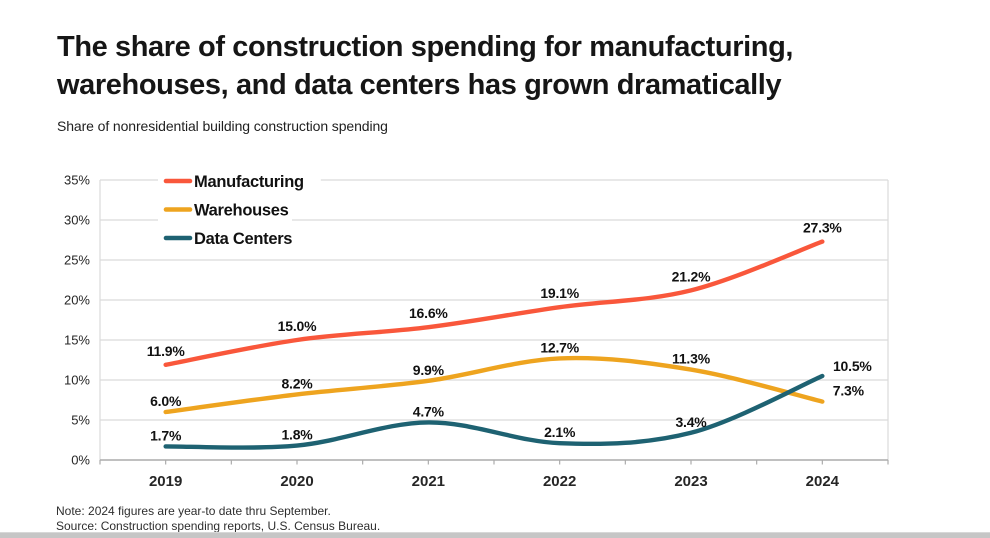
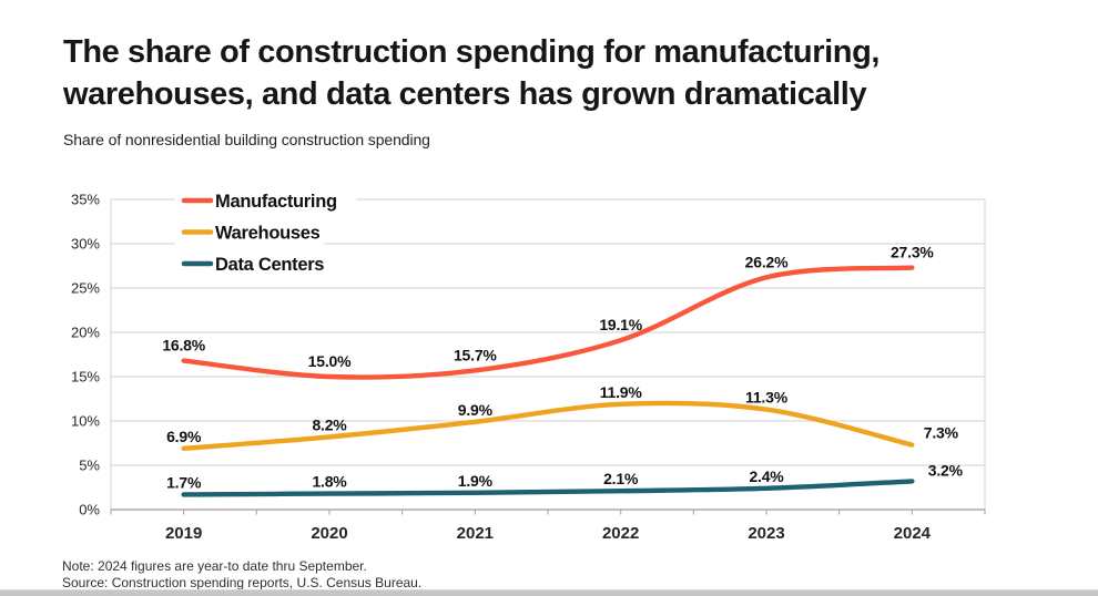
Manufacturing/2019: 11.9% -> 16.8%
Warehouses/2019: 6.0% -> 6.9%
Manufacturing/2021: 16.6% -> 15.7%
Data Centers/2021: 4.7% -> 1.9%
Warehouses/2022: 12.7% -> 11.9%
Manufacturing/2023: 21.2% -> 26.2%
Data Centers/2023: 3.4% -> 2.4%
Data Centers/2024: 10.5% -> 3.2%
